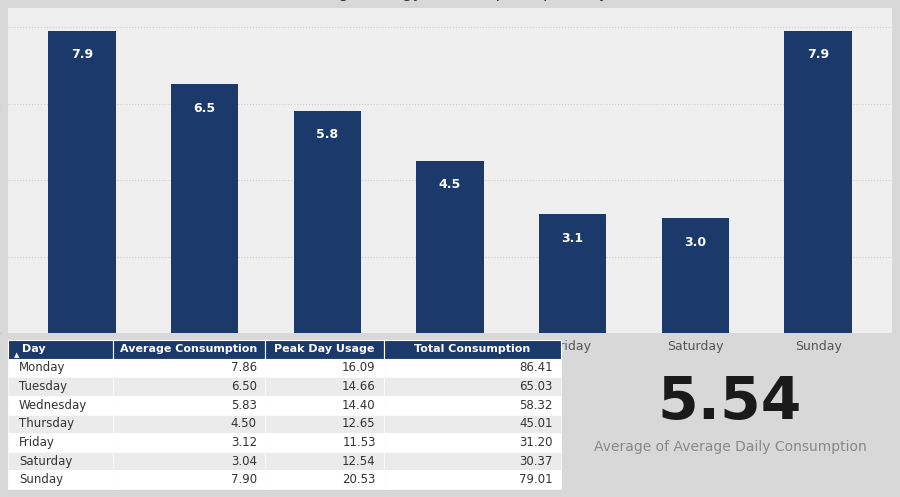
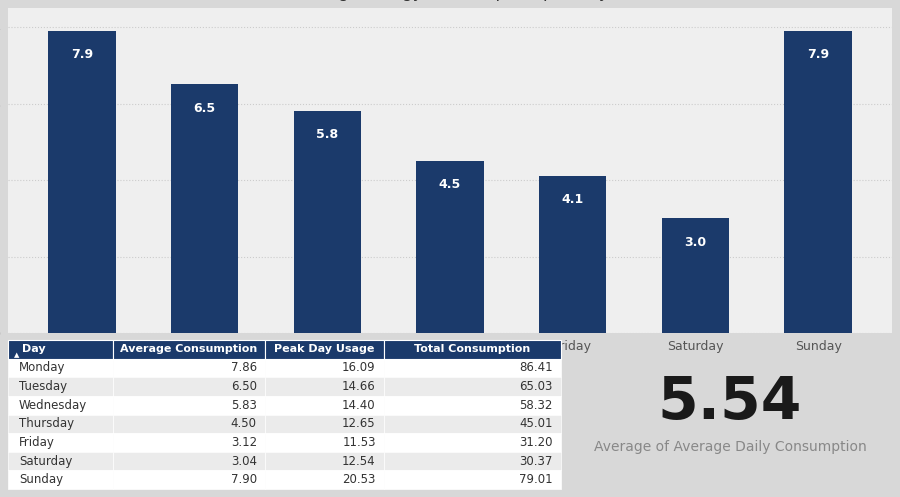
Friday: 3.1 -> 4.1
